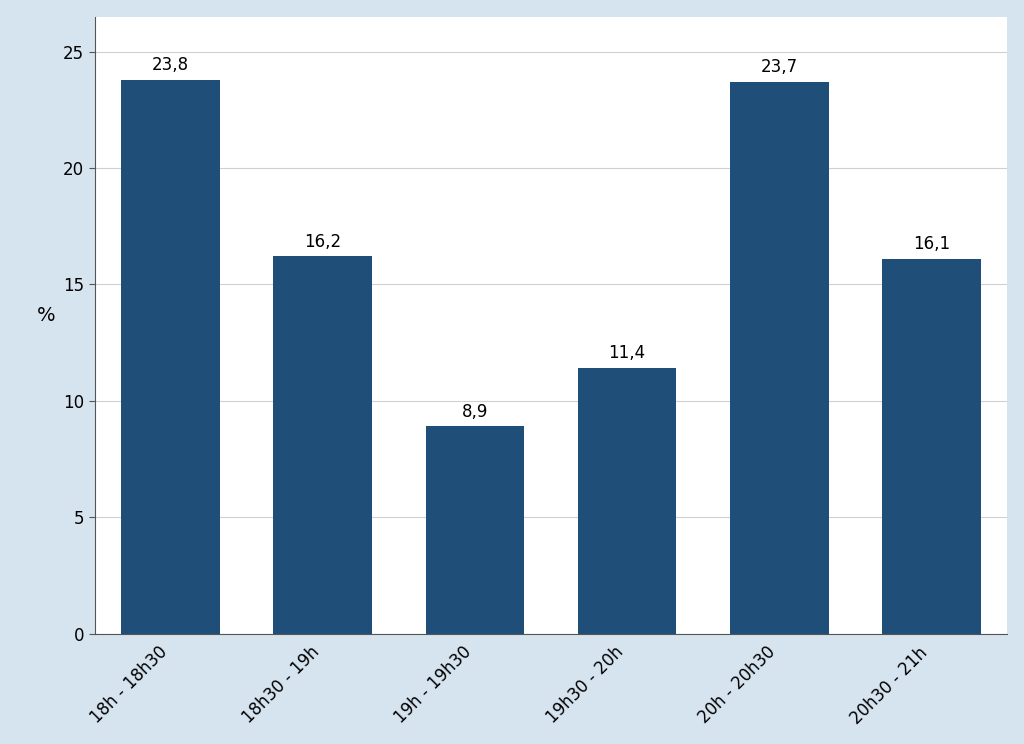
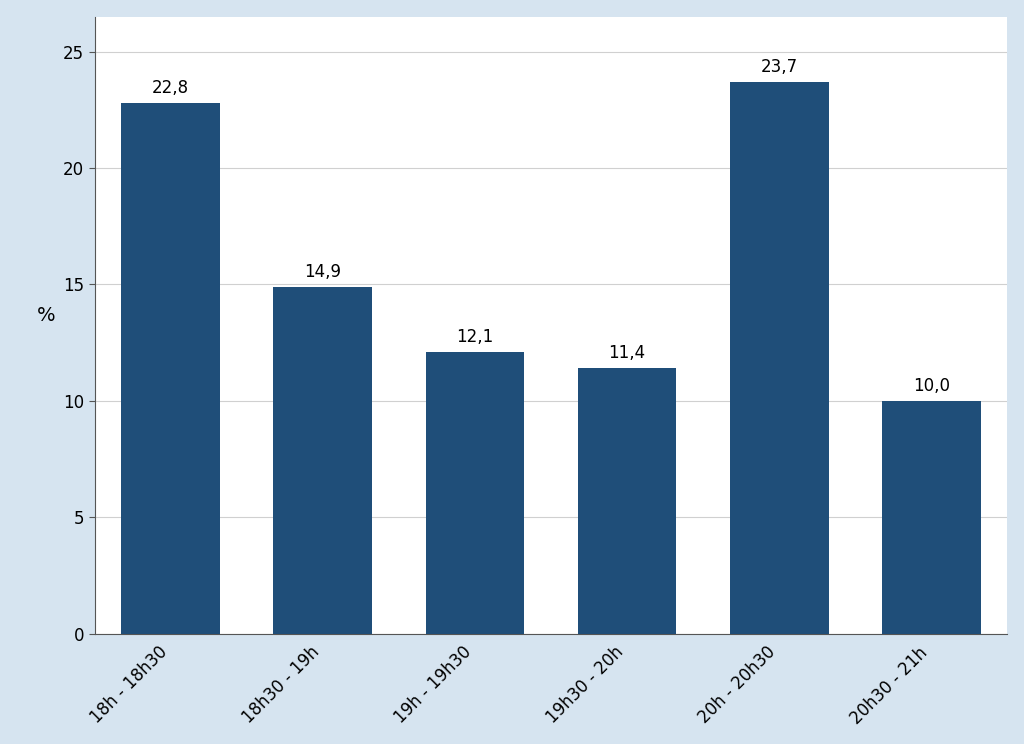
18h - 18h30: 23,8 -> 22,8
18h30 - 19h: 16,2 -> 14,9
19h - 19h30: 8,9 -> 12,1
20h30 - 21h: 16,1 -> 10,0
